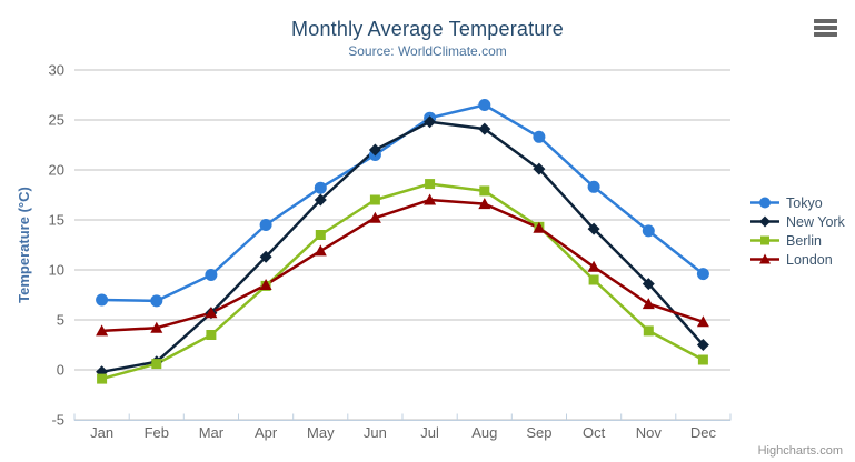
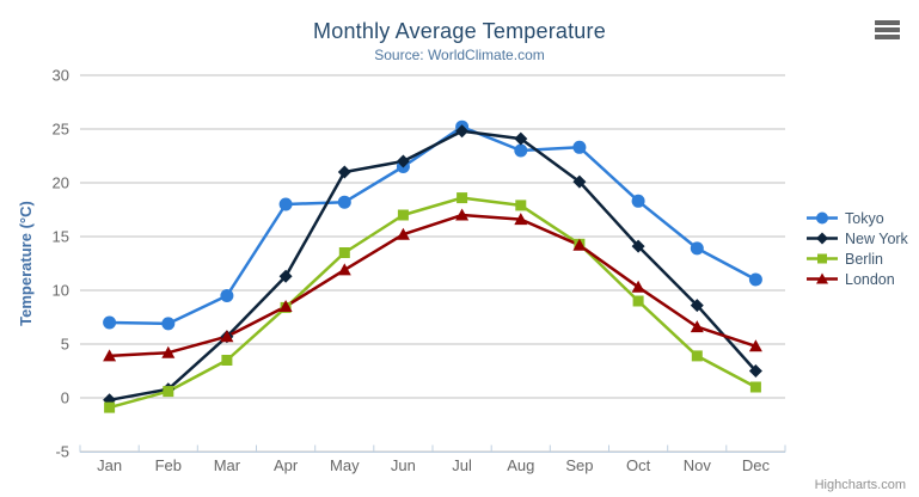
Tokyo/Apr: 14 -> 18
New York/May: 17 -> 21
Tokyo/Aug: 26 -> 23
Tokyo/Dec: 10 -> 11
